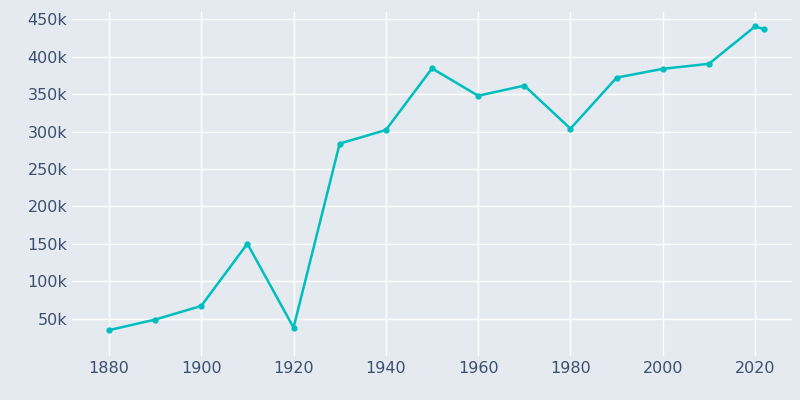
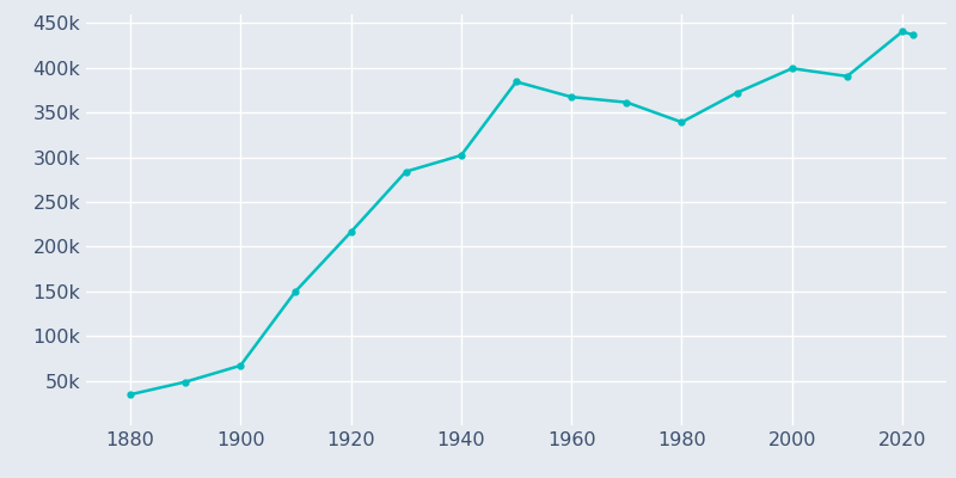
1920: 38k -> 216k
1960: 348k -> 368k
1980: 304k -> 339k
2000: 384k -> 399k
